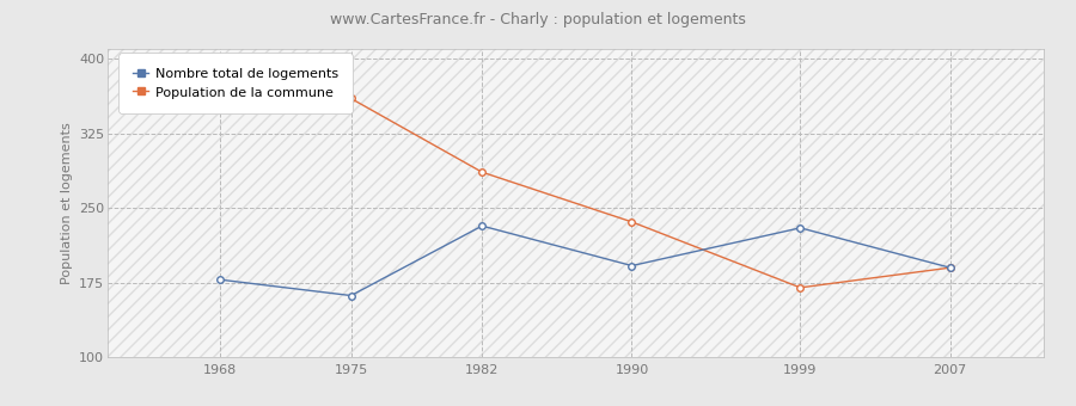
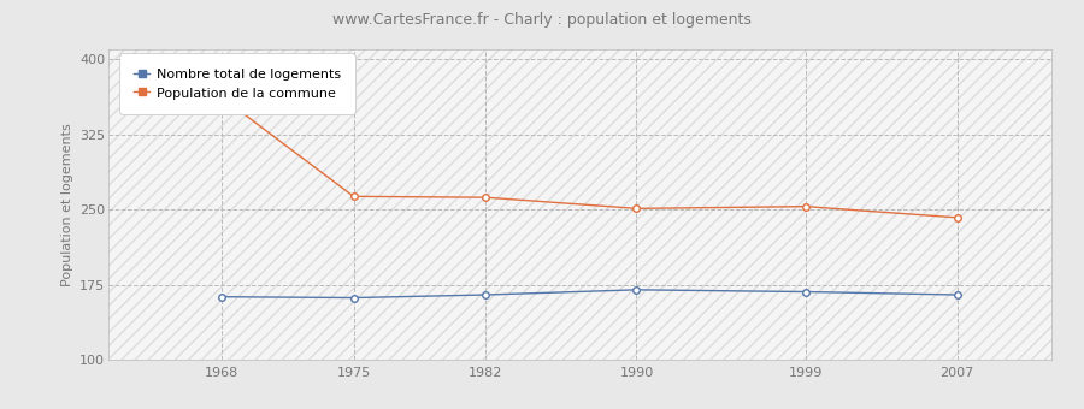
Nombre total de logements/1968: 178 -> 163
Population de la commune/1975: 360 -> 263
Nombre total de logements/1982: 232 -> 165
Population de la commune/1982: 286 -> 262
Nombre total de logements/1990: 192 -> 170
Population de la commune/1990: 236 -> 251
Nombre total de logements/1999: 230 -> 168
Population de la commune/1999: 170 -> 253
Nombre total de logements/2007: 190 -> 165
Population de la commune/2007: 190 -> 242
